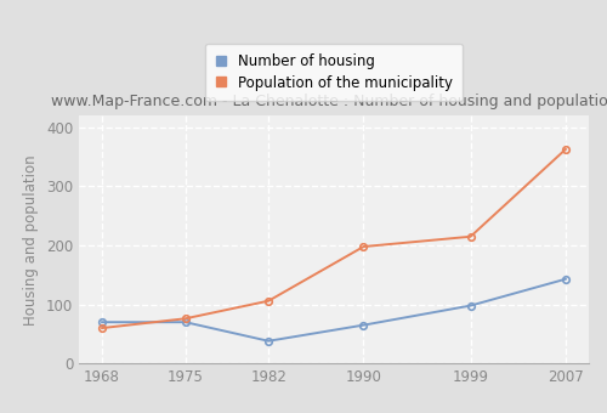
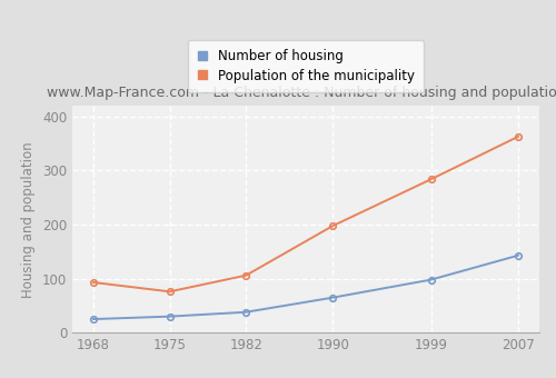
Number of housing/1968: 70 -> 25
Population of the municipality/1968: 60 -> 93
Number of housing/1975: 70 -> 30
Population of the municipality/1999: 215 -> 284
